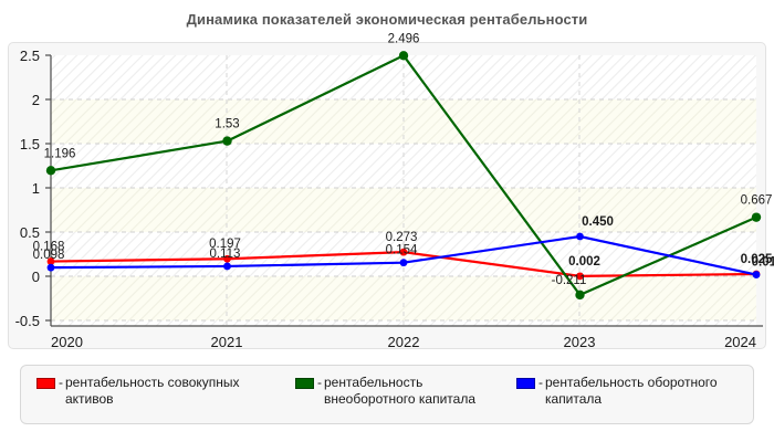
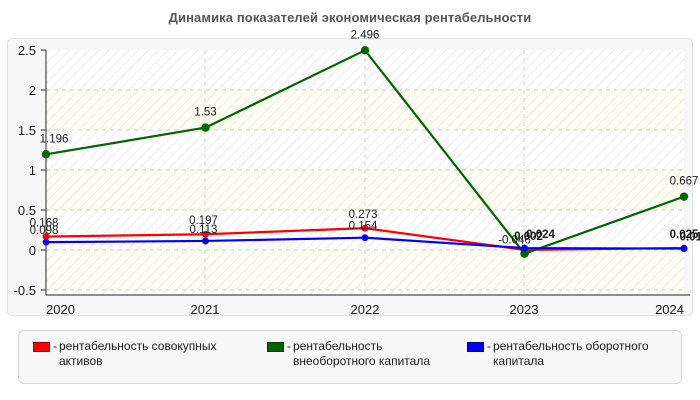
рентабельность внеоборотного капитала/2023: -0.211 -> -0.046
рентабельность оборотного капитала/2023: 0.450 -> 0.024
